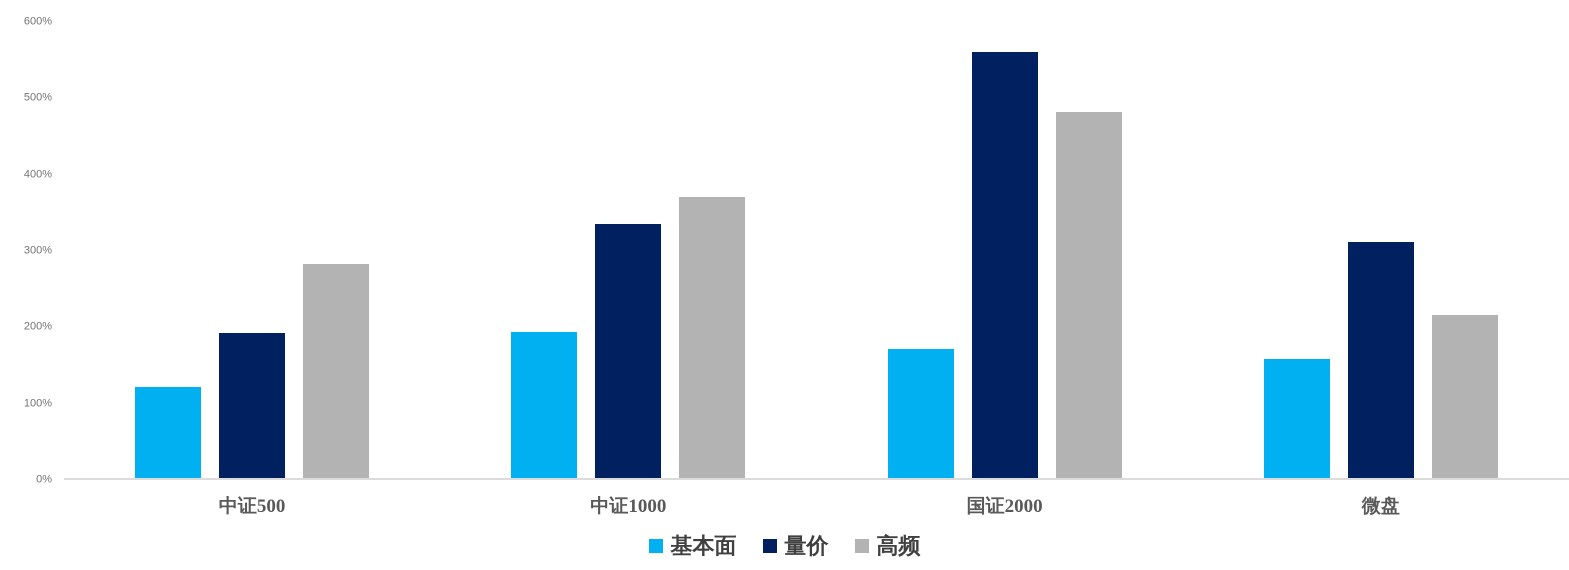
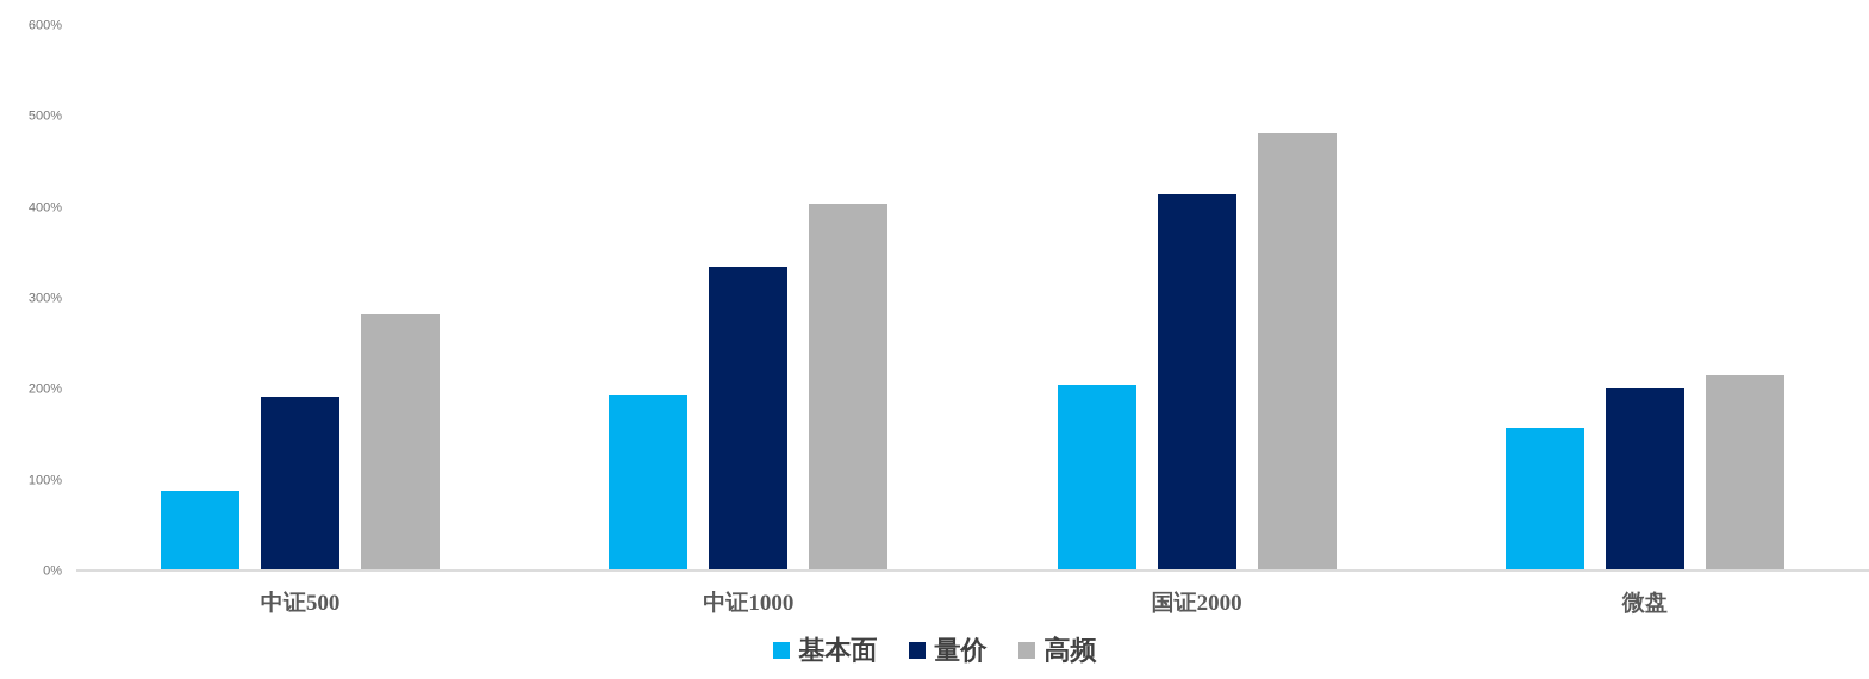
基本面/中证500: 120% -> 90%
高频/中证1000: 370% -> 400%
基本面/国证2000: 170% -> 200%
量价/国证2000: 560% -> 410%
量价/微盘: 310% -> 200%
